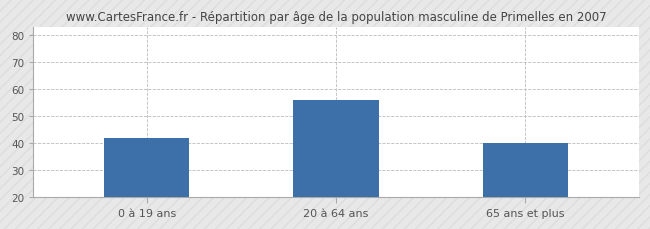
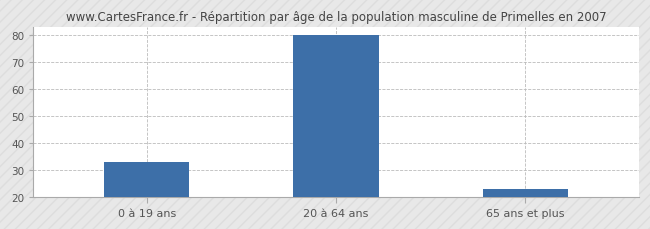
0 à 19 ans: 42 -> 33
20 à 64 ans: 56 -> 80
65 ans et plus: 40 -> 23
